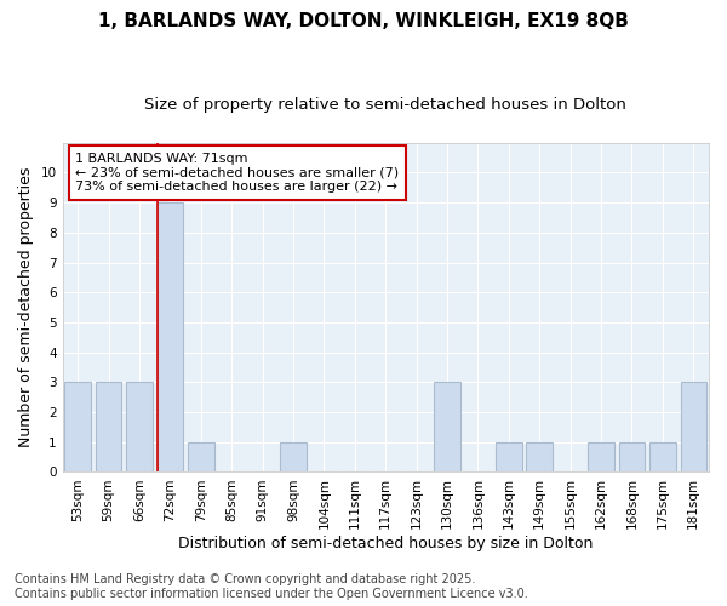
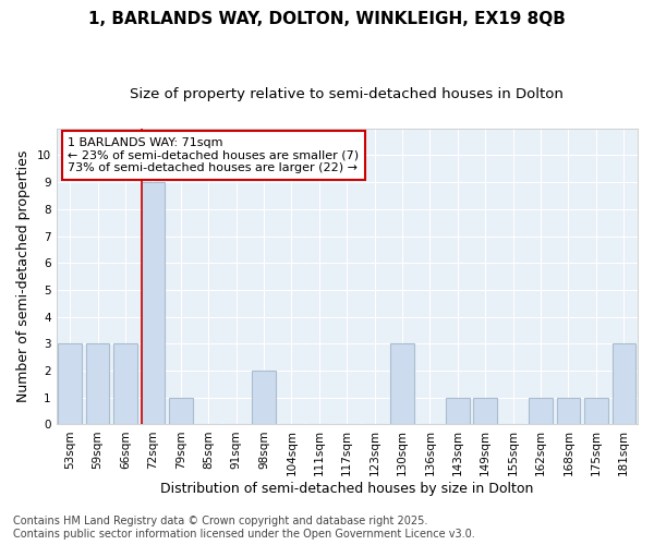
98sqm: 1 -> 2
